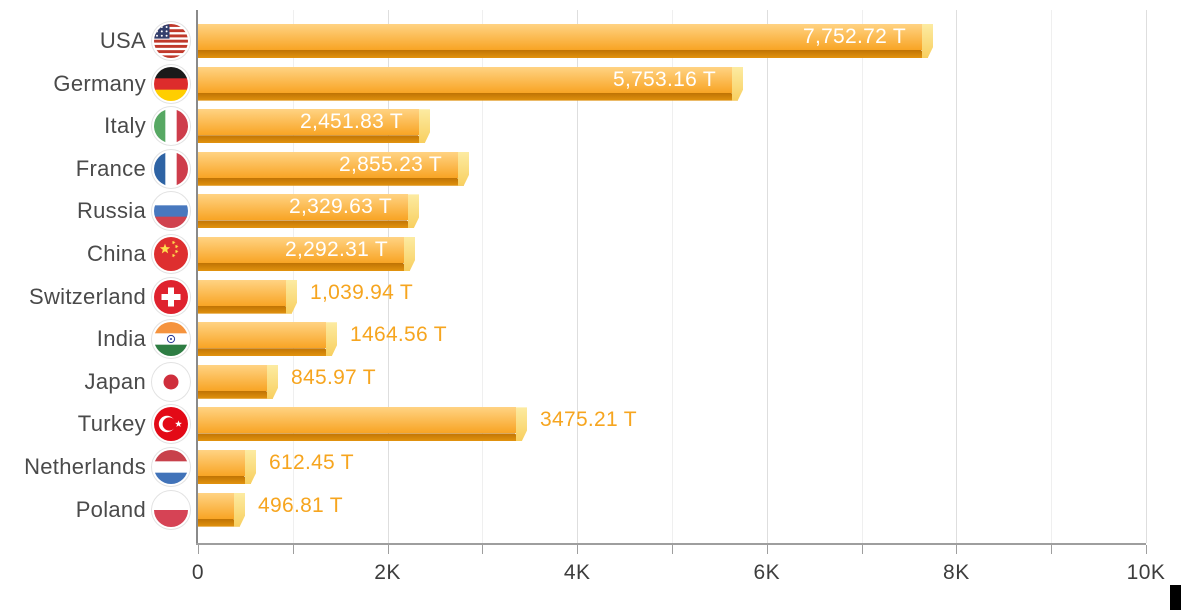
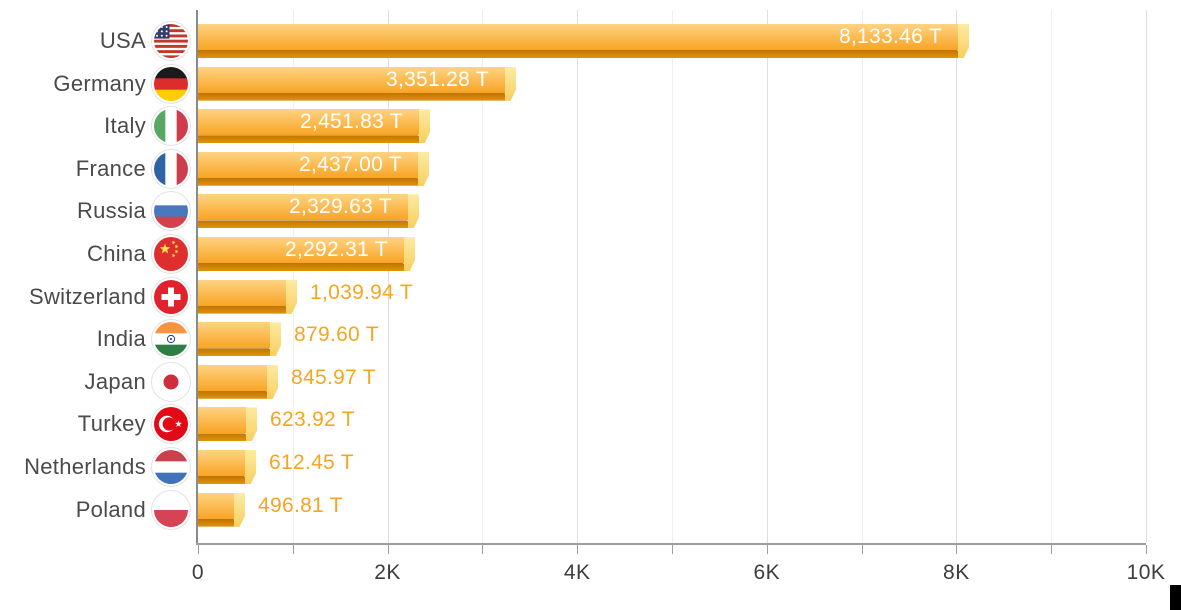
USA: 7,752.72 -> 8,133.46
Germany: 5,753.16 -> 3,351.28
France: 2,855.23 -> 2,437.00
India: 1464.56 -> 879.60
Turkey: 3475.21 -> 623.92
